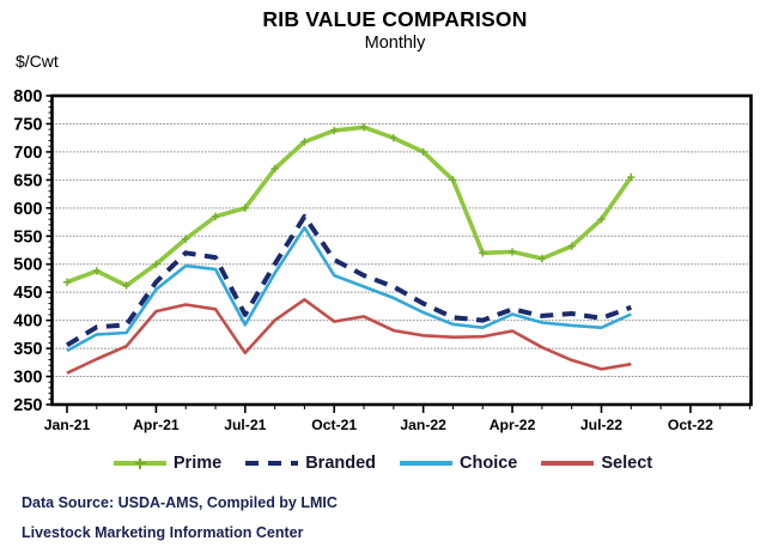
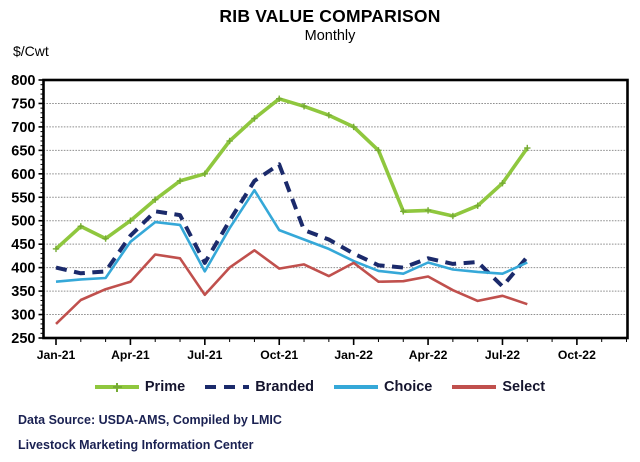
Prime/Jan-21: 470 -> 440
Branded/Jan-21: 360 -> 400
Choice/Jan-21: 350 -> 370
Select/Jan-21: 310 -> 280
Select/Apr-21: 420 -> 370
Prime/Oct-21: 740 -> 760
Branded/Oct-21: 510 -> 620
Select/Jan-22: 370 -> 410
Branded/Jul-22: 400 -> 360
Select/Jul-22: 310 -> 340
